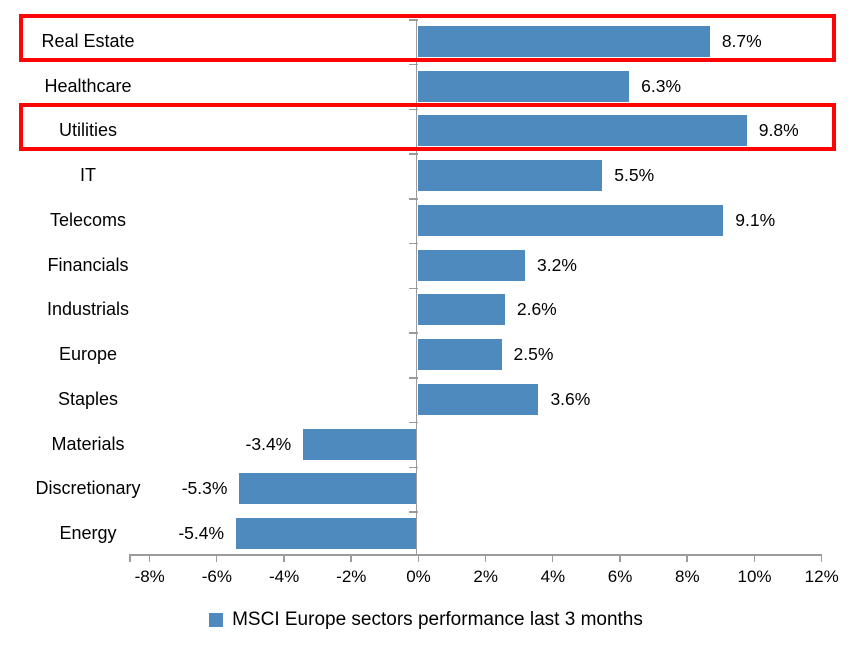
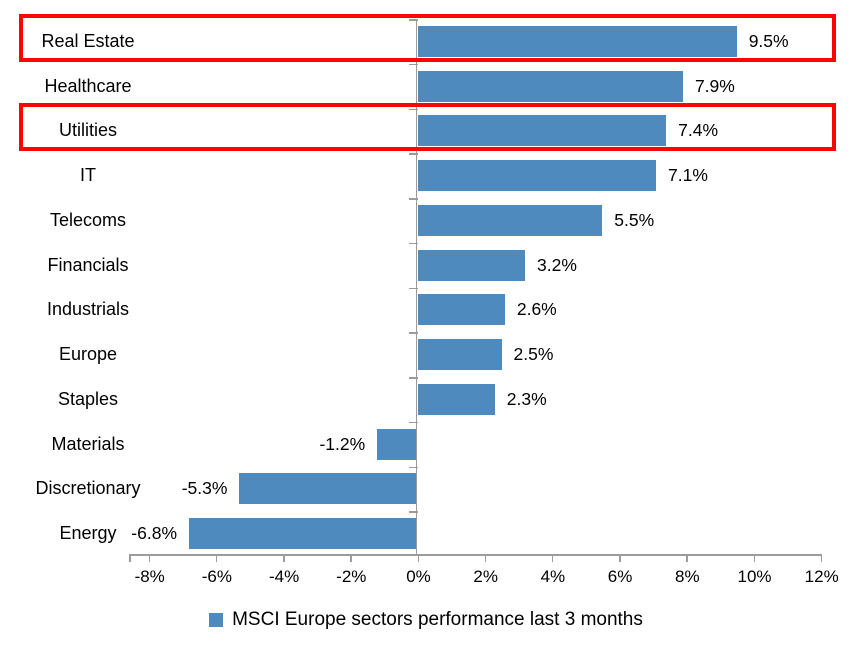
Real Estate: 8.7% -> 9.5%
Healthcare: 6.3% -> 7.9%
Utilities: 9.8% -> 7.4%
IT: 5.5% -> 7.1%
Telecoms: 9.1% -> 5.5%
Staples: 3.6% -> 2.3%
Materials: -3.4% -> -1.2%
Energy: -5.4% -> -6.8%
